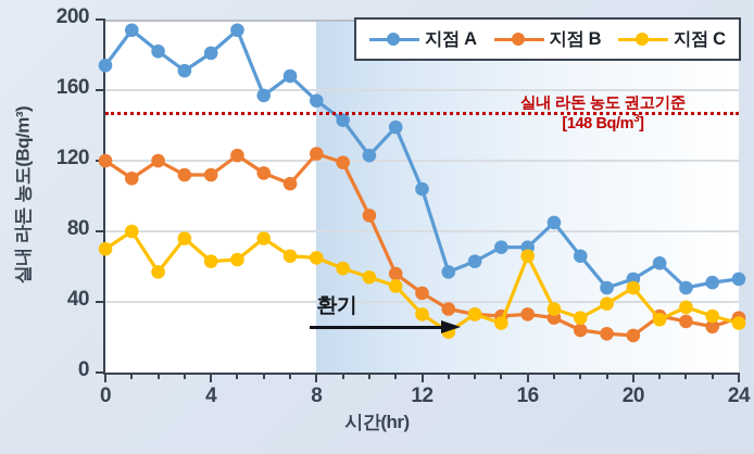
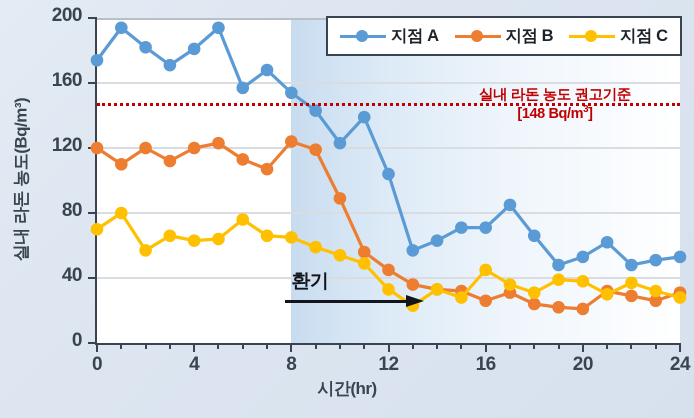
지점 C/3: 76 -> 66
지점 B/4: 112 -> 120
지점 B/16: 33 -> 26
지점 C/16: 66 -> 45
지점 C/20: 48 -> 38
